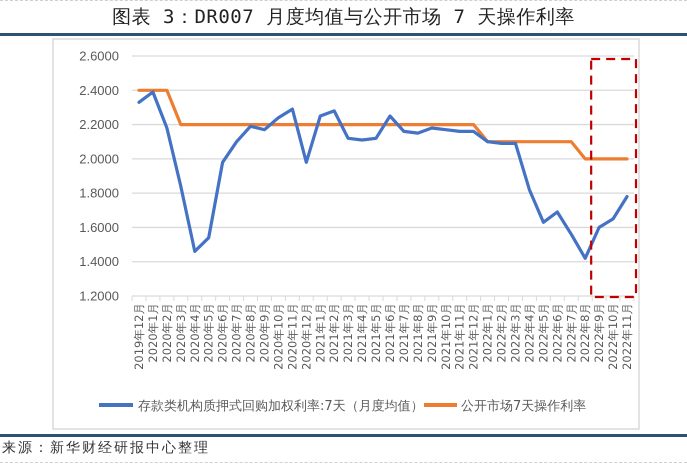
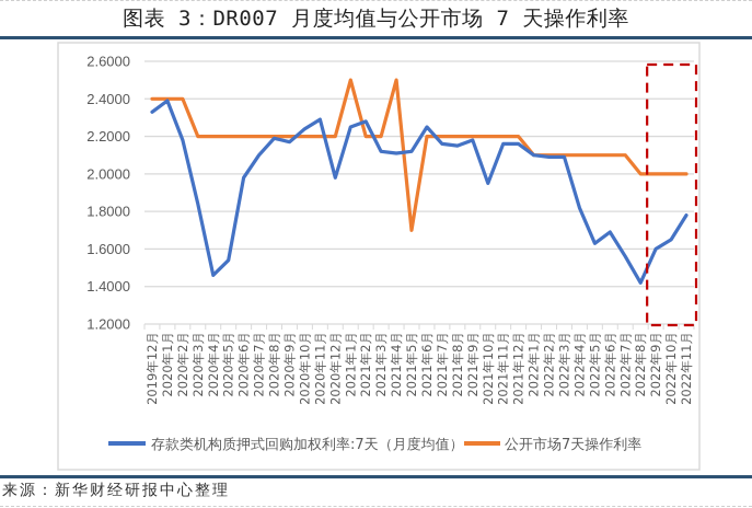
公开市场7天操作利率/2021年1月: 2.2 -> 2.5
公开市场7天操作利率/2021年4月: 2.2 -> 2.5
公开市场7天操作利率/2021年5月: 2.2 -> 1.7
存款类机构质押式回购加权利率:7天（月度均值）/2021年10月: 2.17 -> 1.95
